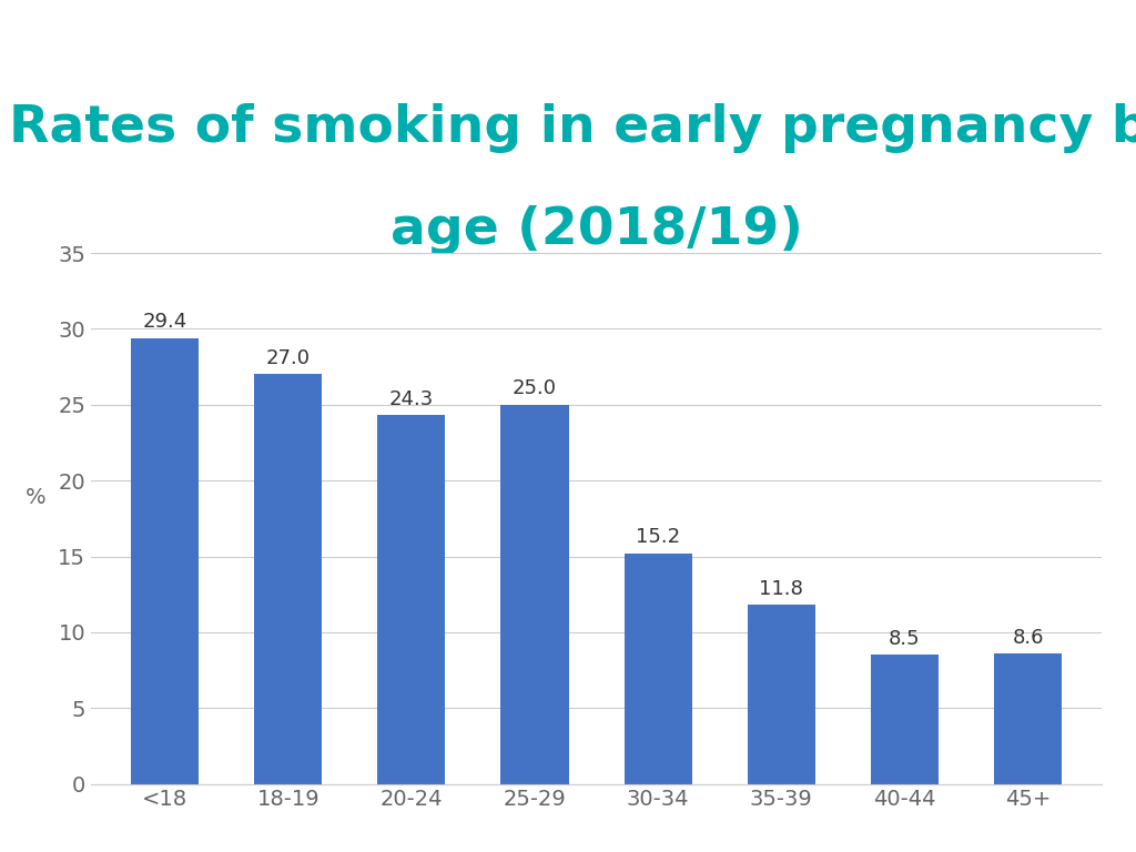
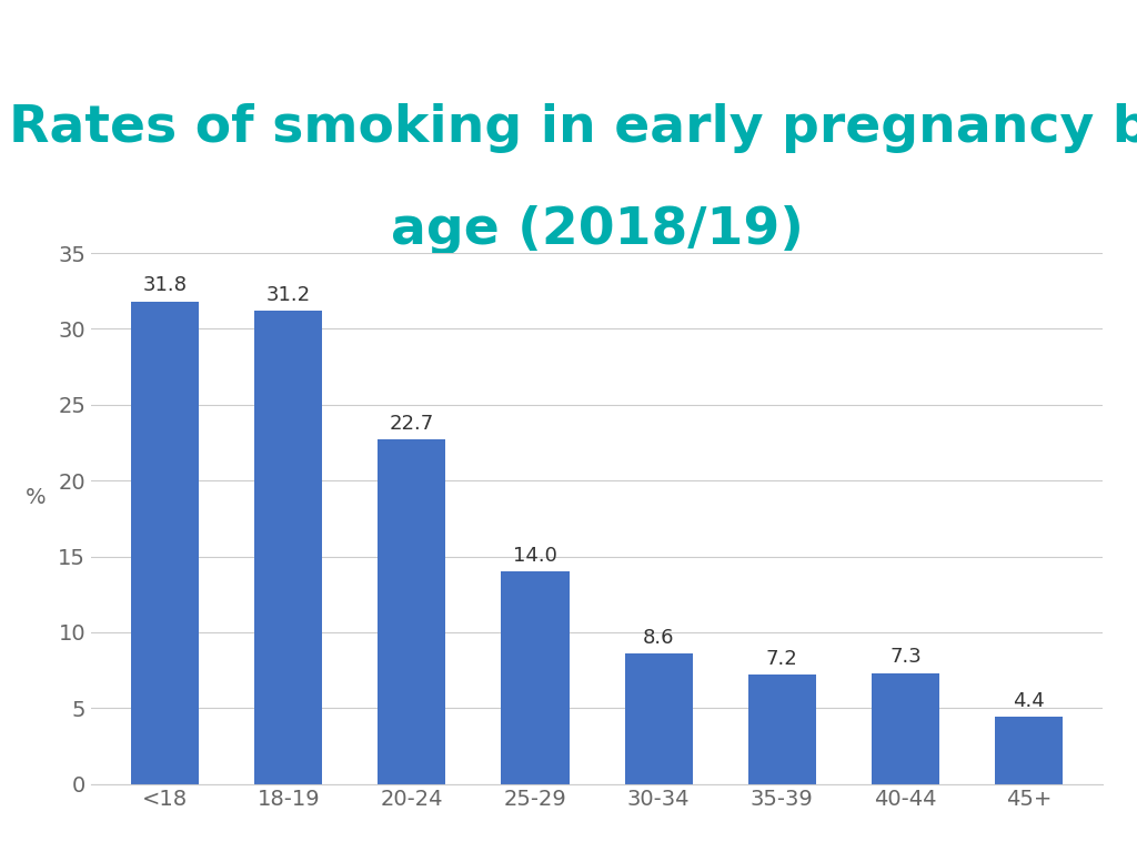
<18: 29.4 -> 31.8
18-19: 27.0 -> 31.2
20-24: 24.3 -> 22.7
25-29: 25.0 -> 14.0
30-34: 15.2 -> 8.6
35-39: 11.8 -> 7.2
40-44: 8.5 -> 7.3
45+: 8.6 -> 4.4
